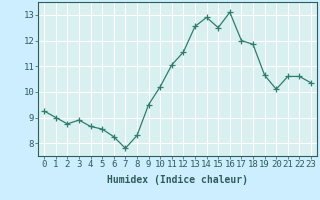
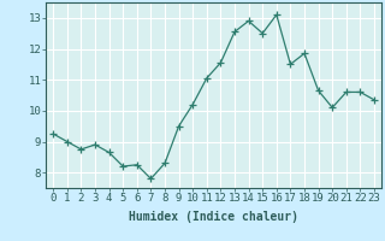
5: 8.55 -> 8.20
17: 12.00 -> 11.50
